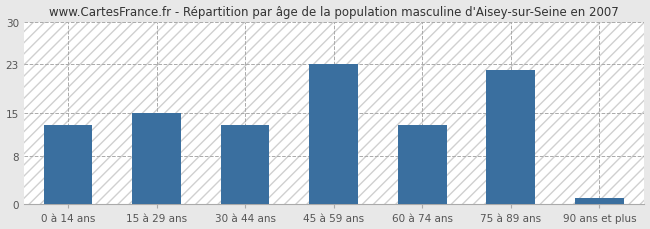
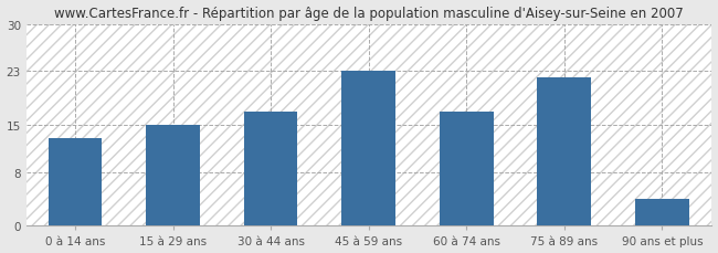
30 à 44 ans: 13 -> 17
60 à 74 ans: 13 -> 17
90 ans et plus: 1 -> 4
